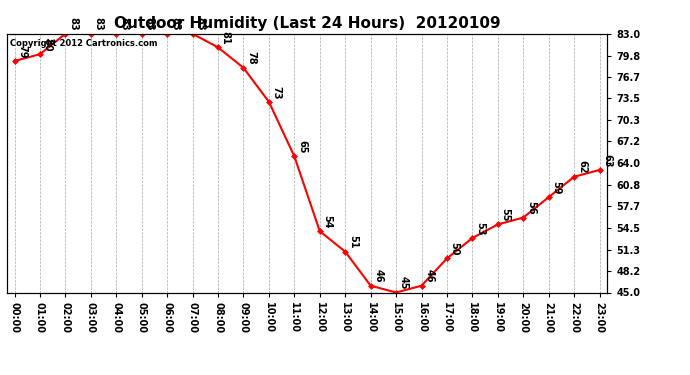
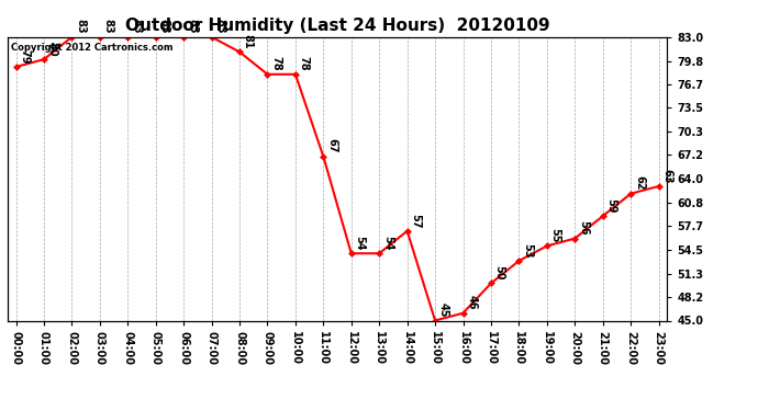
10:00: 73 -> 78
11:00: 65 -> 67
13:00: 51 -> 54
14:00: 46 -> 57
